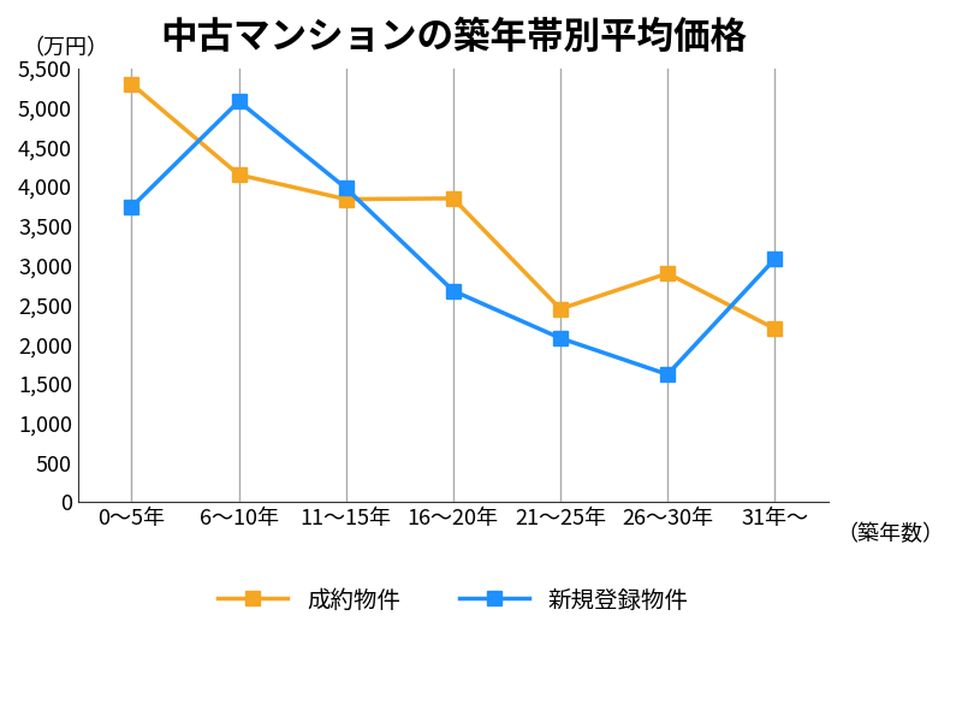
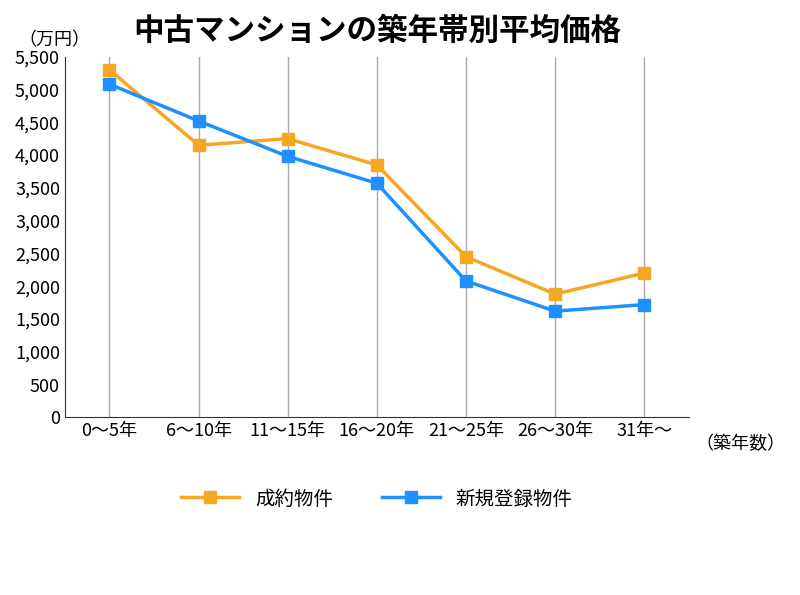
新規登録物件/0～5年: 3,740 -> 5,080
新規登録物件/6～10年: 5,080 -> 4,520
成約物件/11～15年: 3,840 -> 4,250
新規登録物件/16～20年: 2,680 -> 3,570
成約物件/26～30年: 2,900 -> 1,880
新規登録物件/31年～: 3,080 -> 1,720
